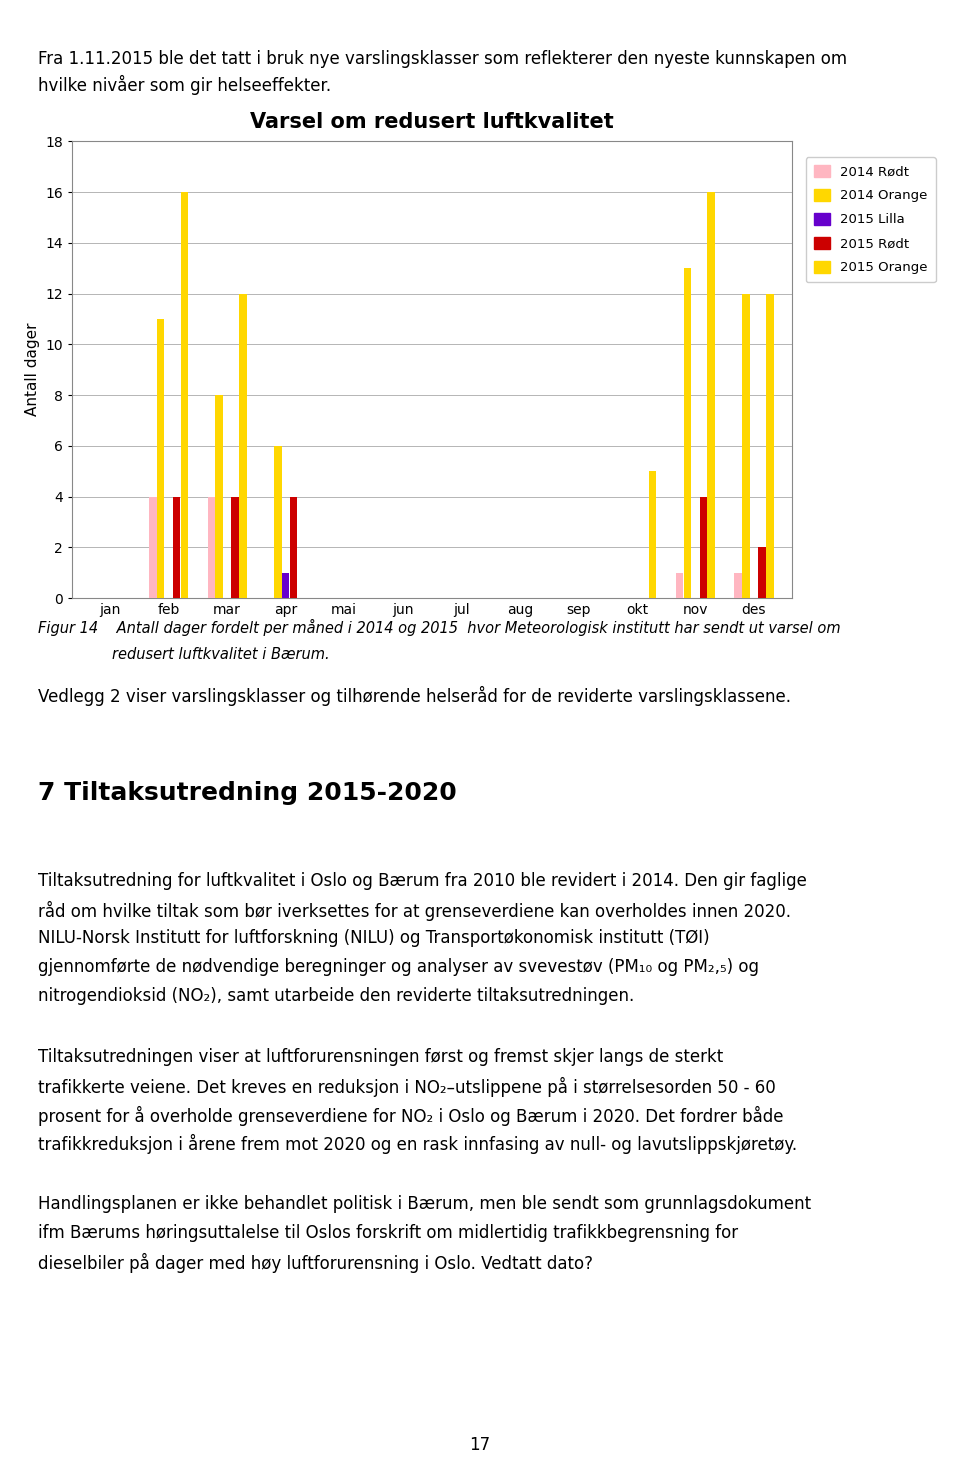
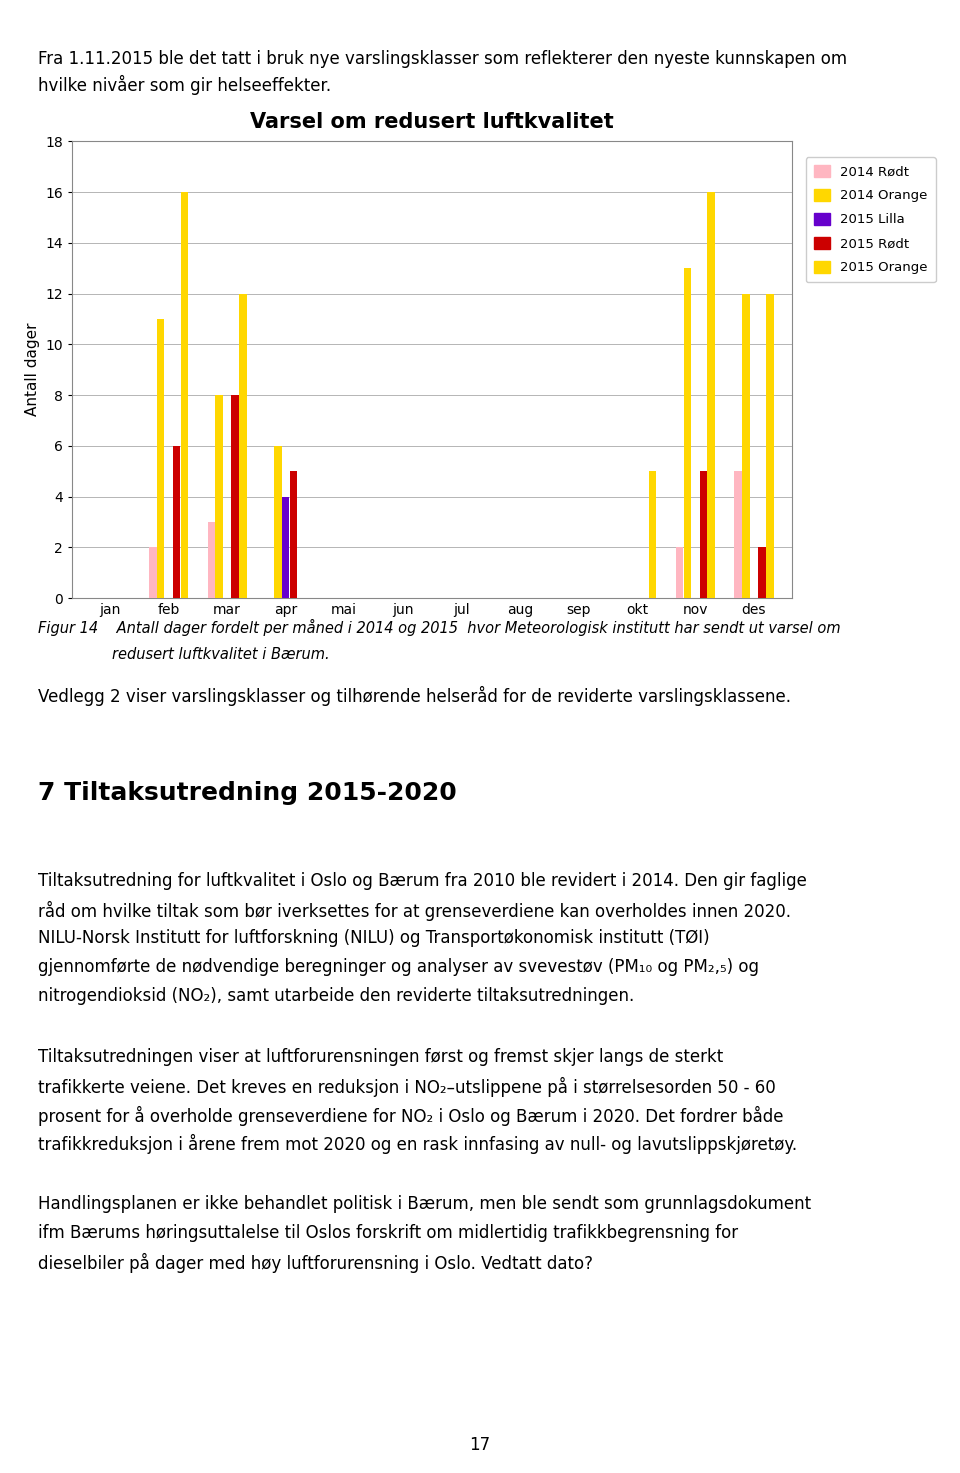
2014 Rødt/feb: 4 -> 2
2015 Rødt/feb: 4 -> 6
2014 Rødt/mar: 4 -> 3
2015 Rødt/mar: 4 -> 8
2015 Lilla/apr: 1 -> 4
2015 Rødt/apr: 4 -> 5
2014 Rødt/nov: 1 -> 2
2015 Rødt/nov: 4 -> 5
2014 Rødt/des: 1 -> 5
